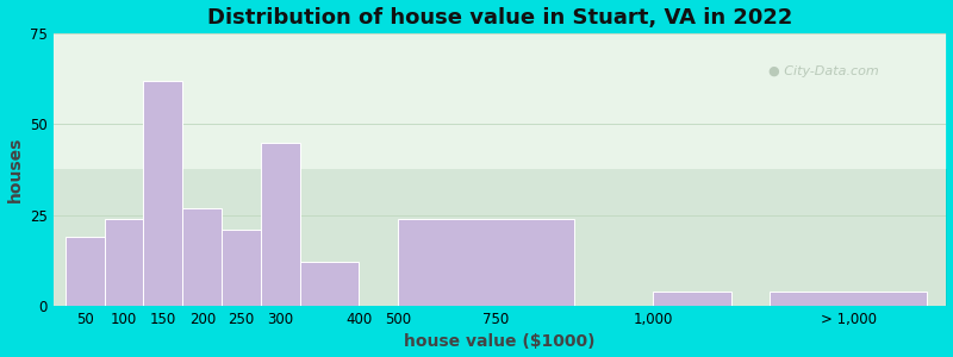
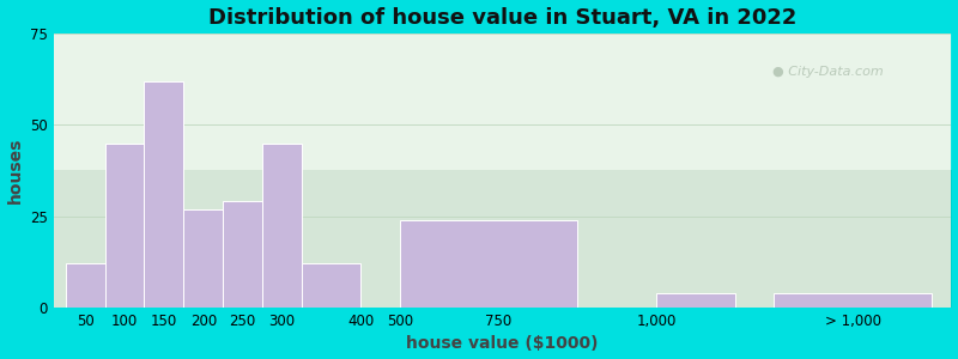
50: 19 -> 12
100: 24 -> 45
250: 21 -> 29
